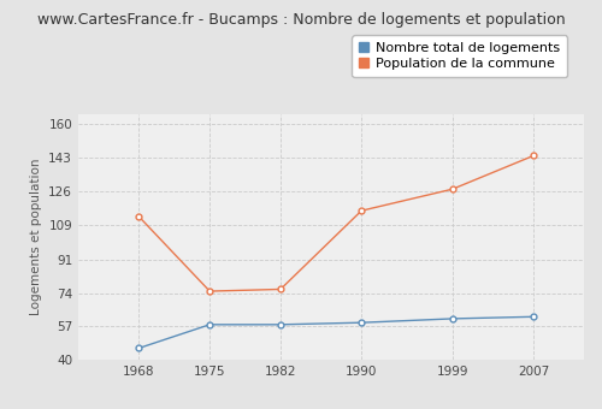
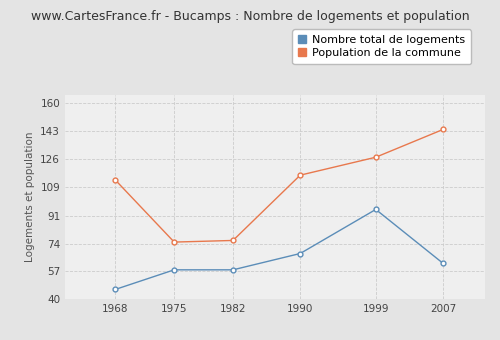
Nombre total de logements/1990: 59 -> 68
Nombre total de logements/1999: 61 -> 95
